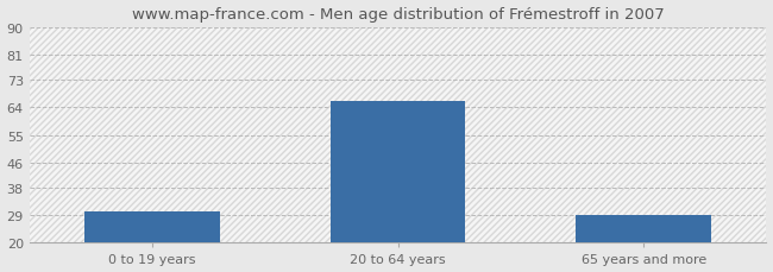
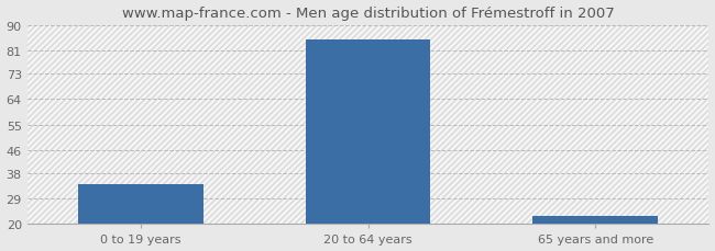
0 to 19 years: 30 -> 34
20 to 64 years: 66 -> 85
65 years and more: 29 -> 23
